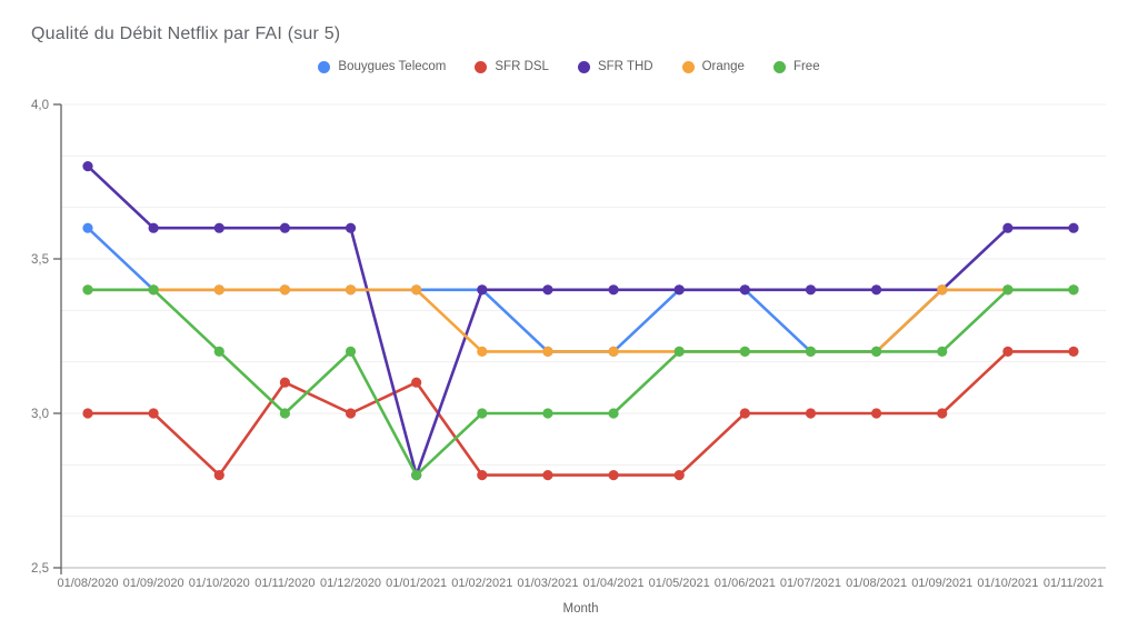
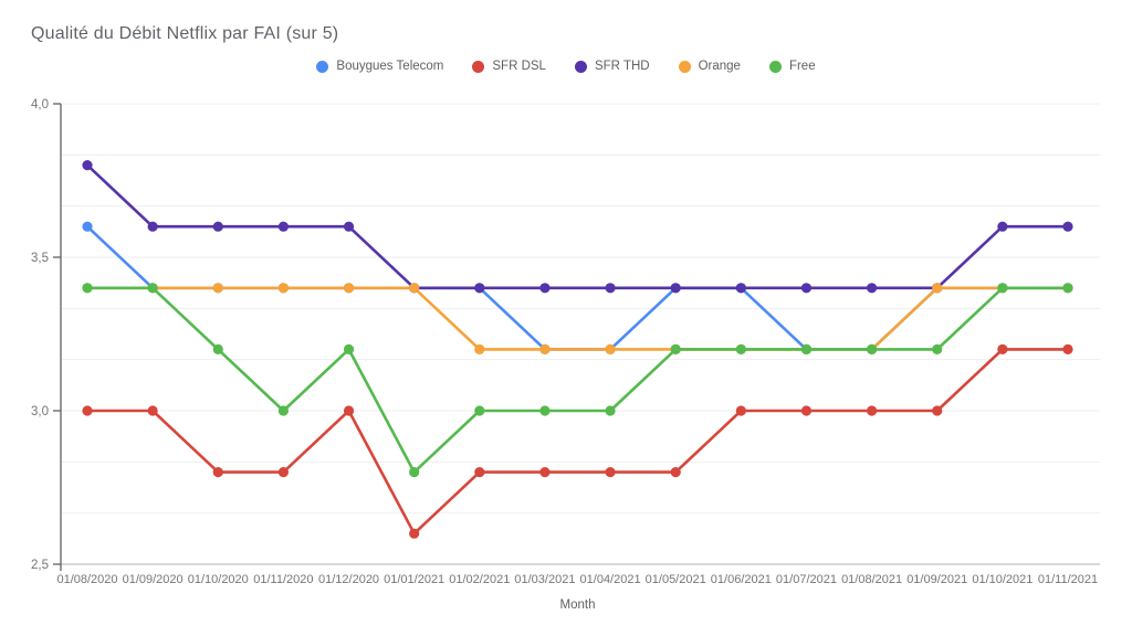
SFR DSL/01/11/2020: 3,1 -> 2,8
SFR DSL/01/01/2021: 3,1 -> 2,6
SFR THD/01/01/2021: 2,8 -> 3,4
